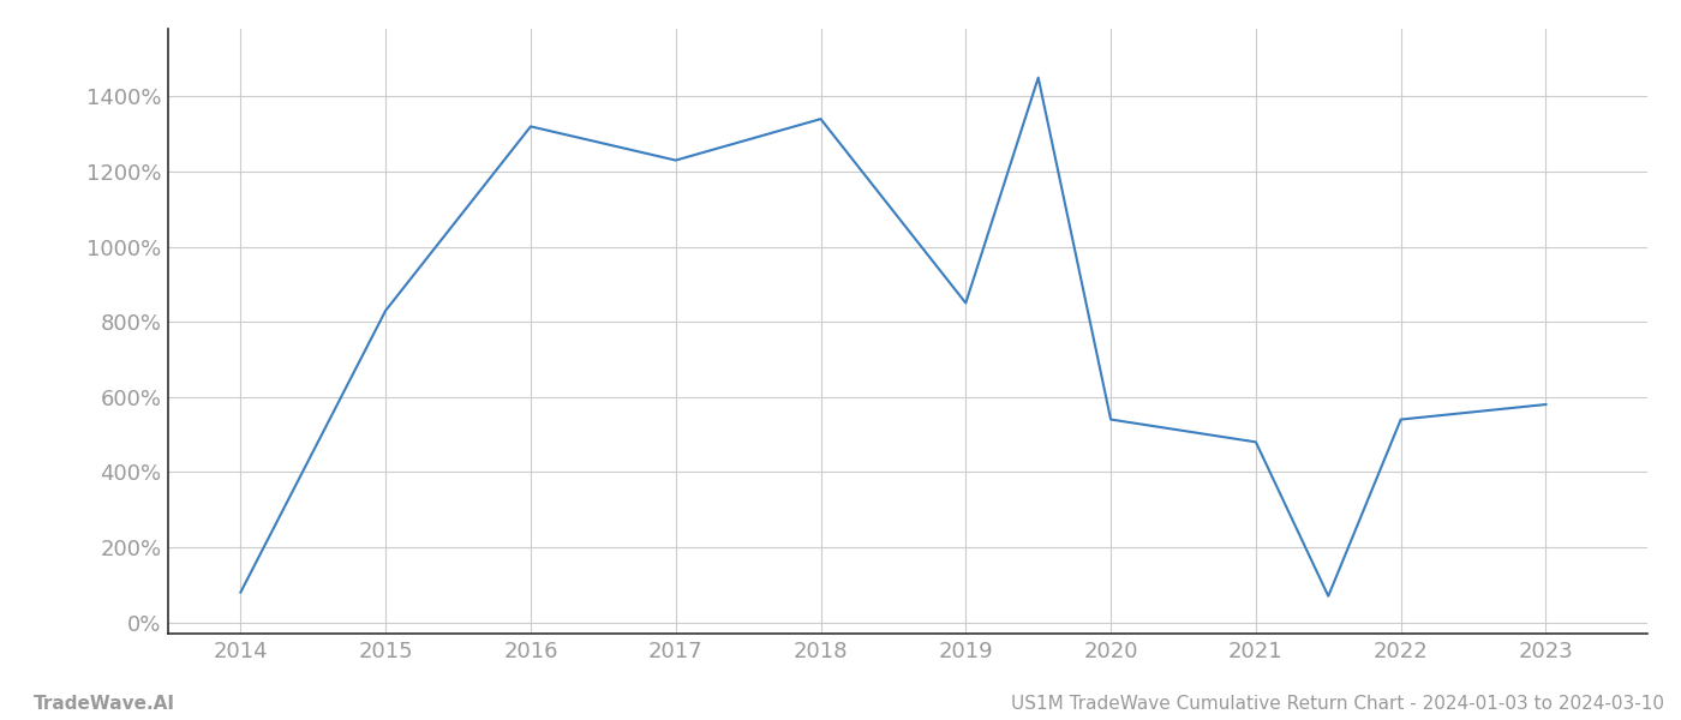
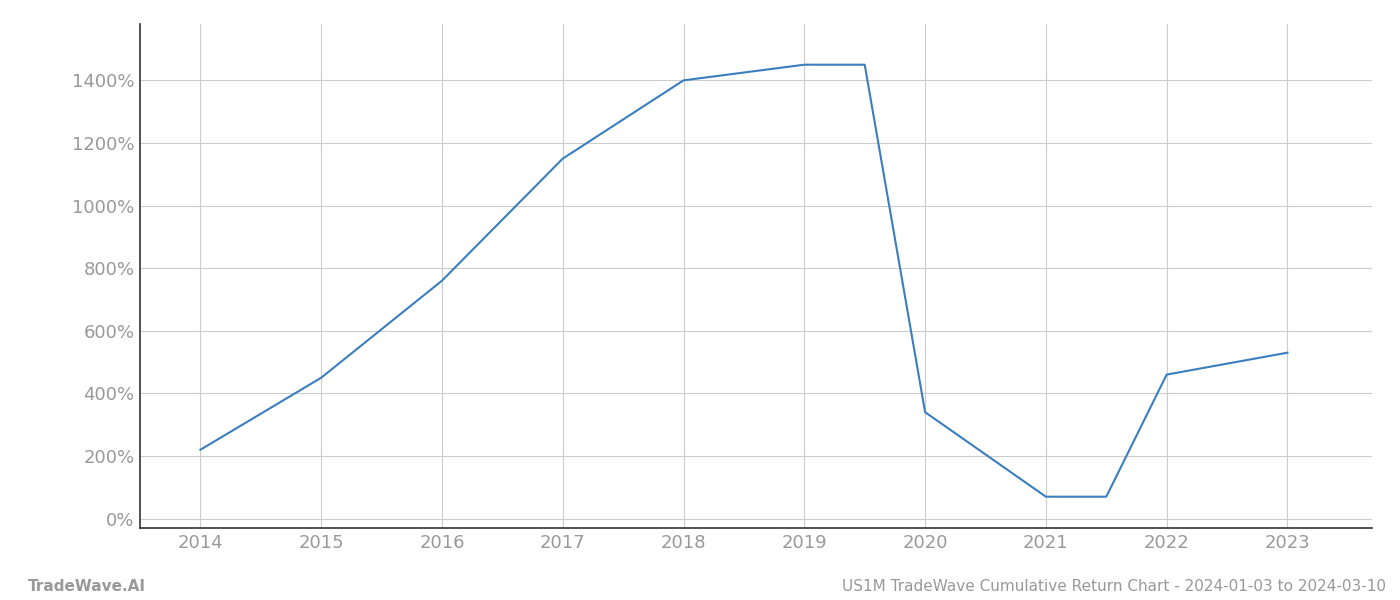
2014: 80% -> 220%
2015: 830% -> 450%
2016: 1320% -> 760%
2017: 1230% -> 1150%
2018: 1340% -> 1400%
2019: 850% -> 1450%
2020: 540% -> 340%
2021: 480% -> 70%
2022: 540% -> 460%
2023: 580% -> 530%
